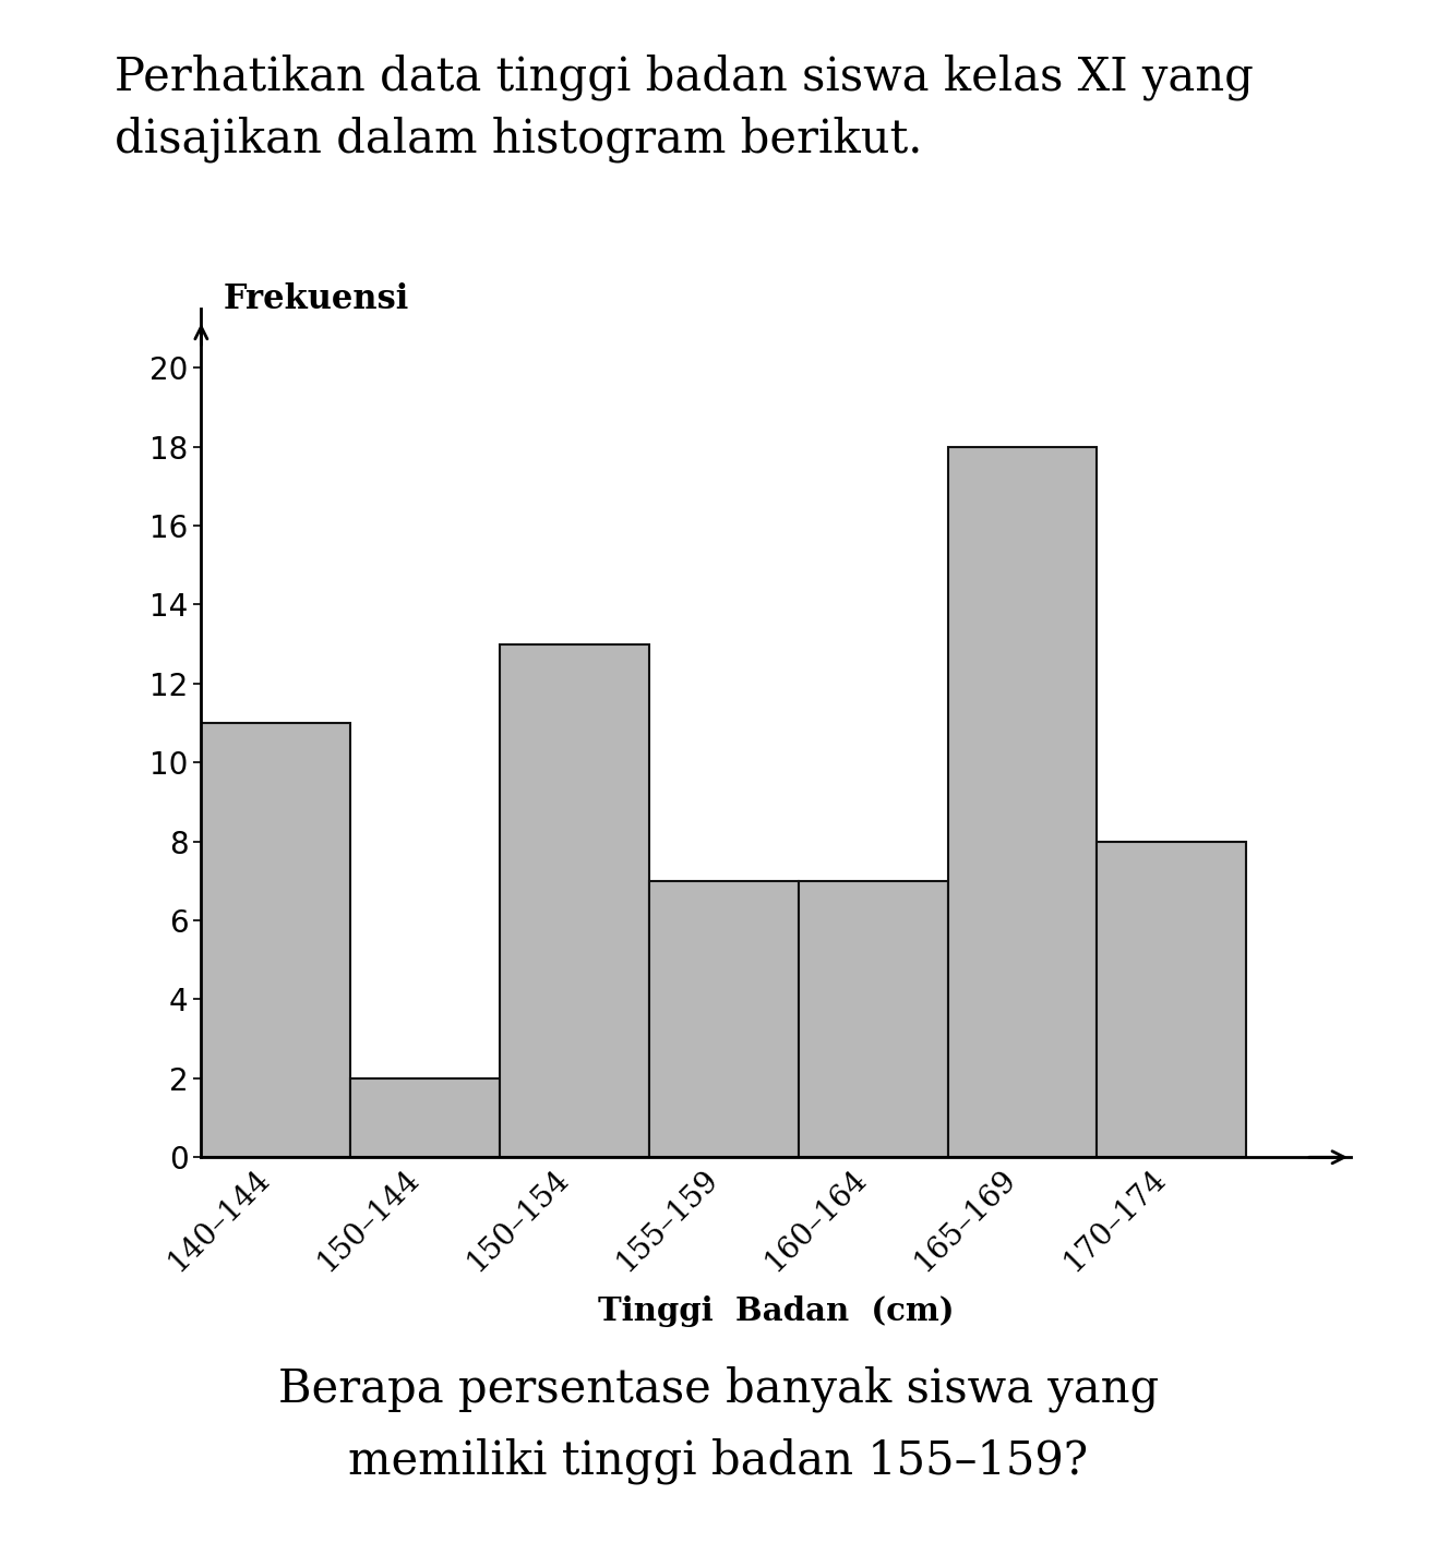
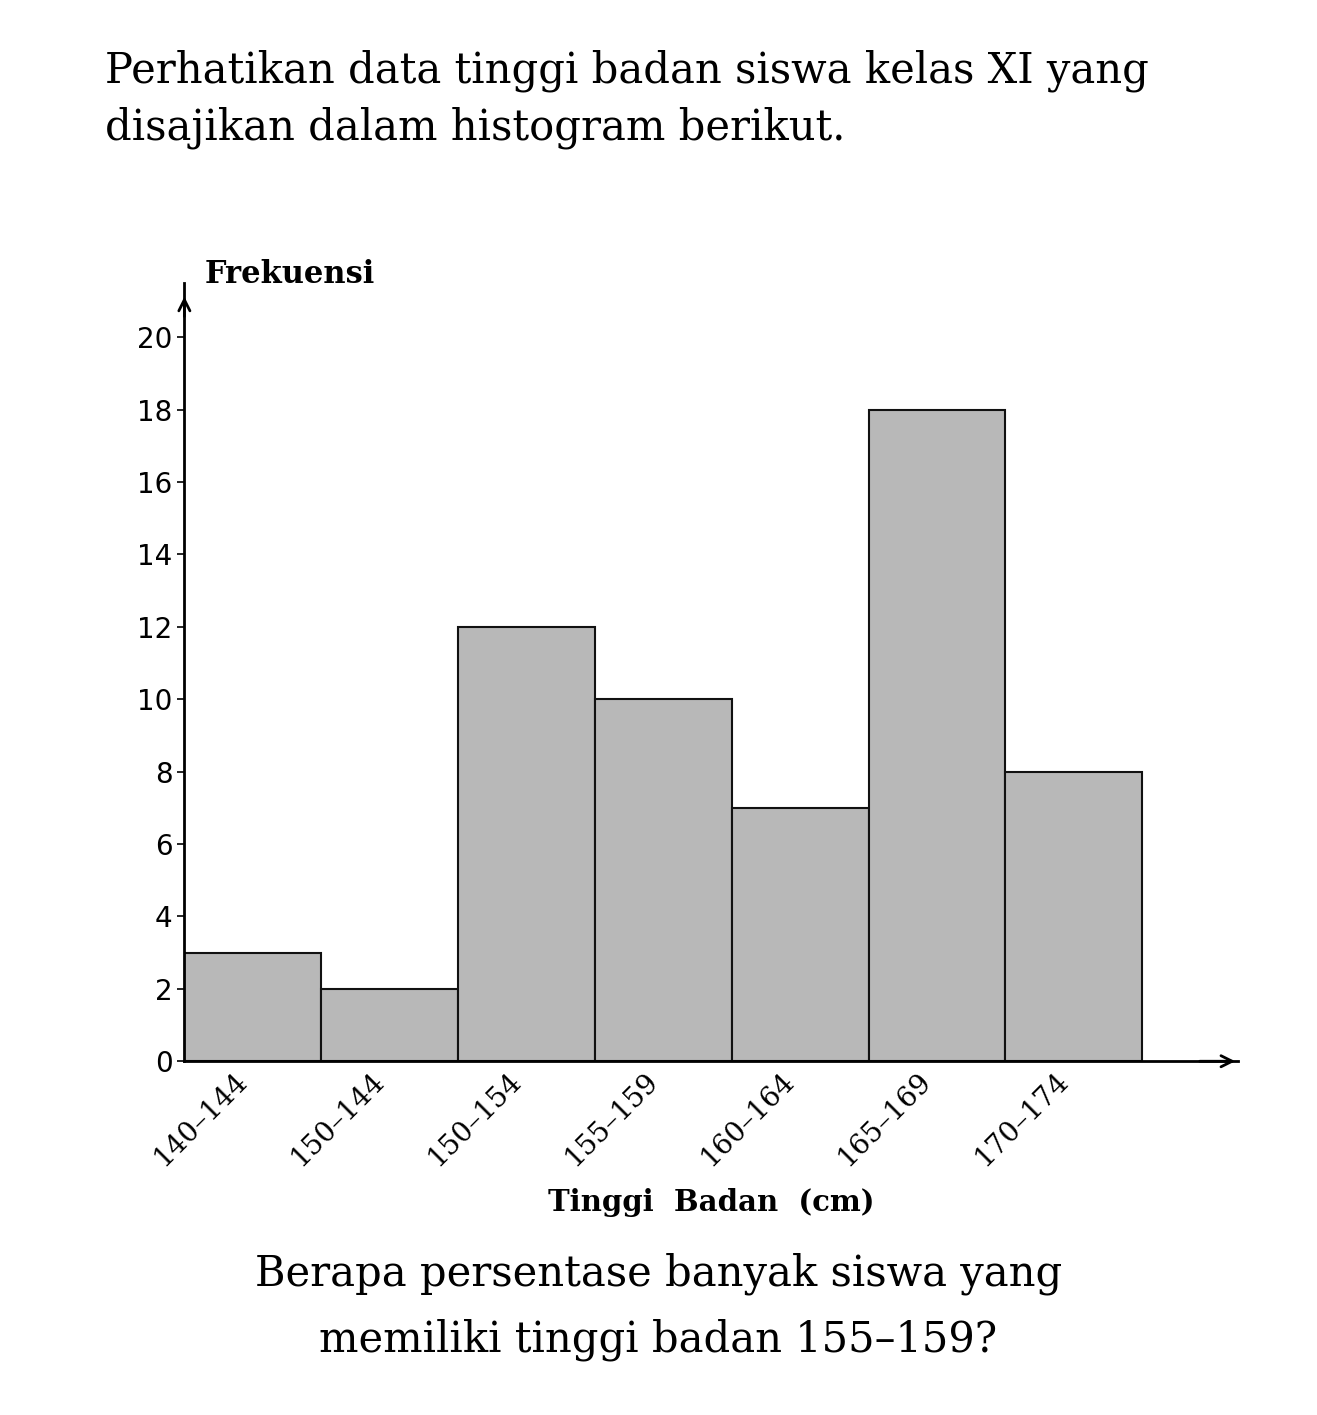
140–144: 11 -> 3
150–154: 13 -> 12
155–159: 7 -> 10
